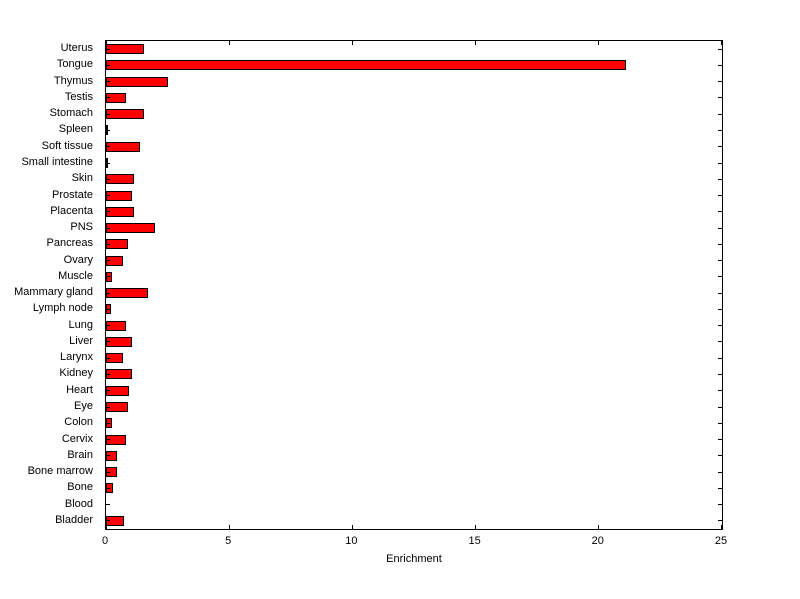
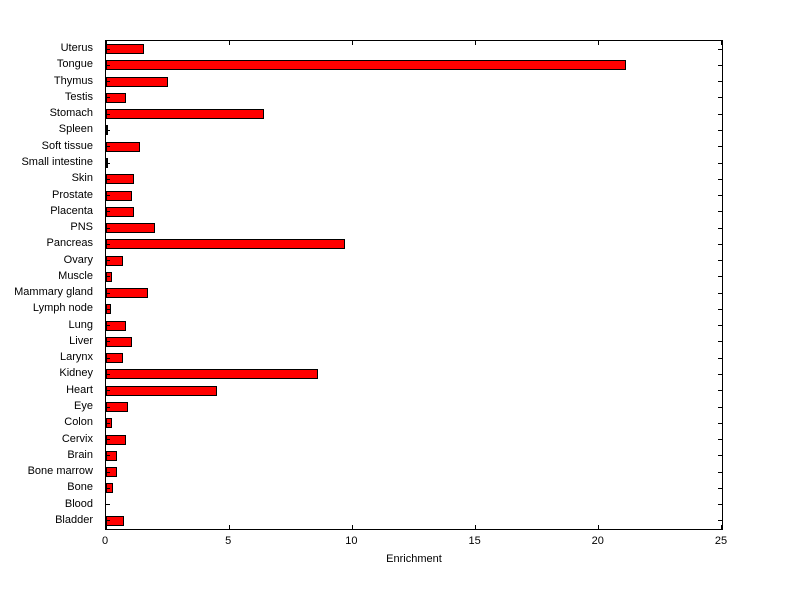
Stomach: 1.6 -> 6.4
Pancreas: 0.9 -> 9.7
Kidney: 1.1 -> 8.6
Heart: 0.9 -> 4.5
